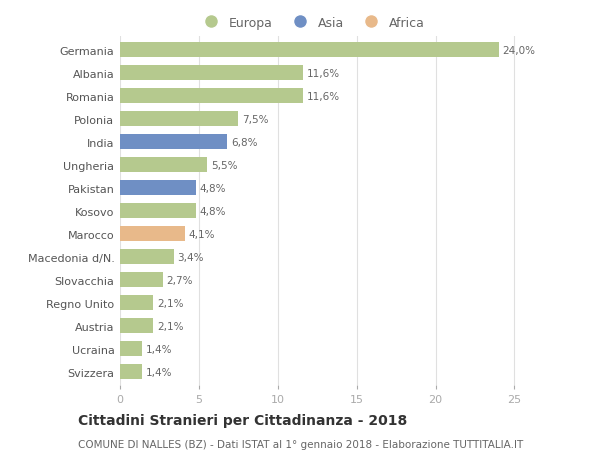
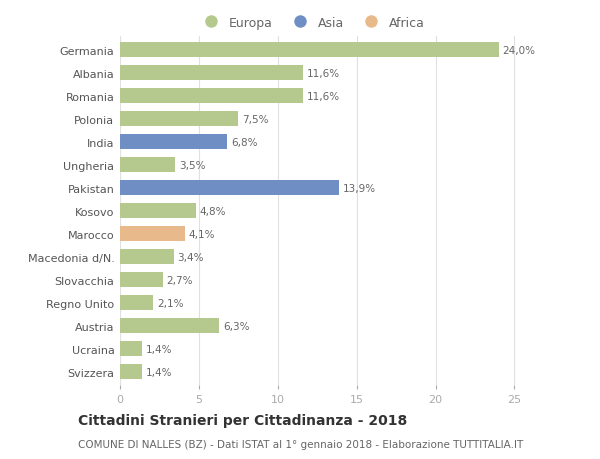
Ungheria: 5,5% -> 3,5%
Pakistan: 4,8% -> 13,9%
Austria: 2,1% -> 6,3%
